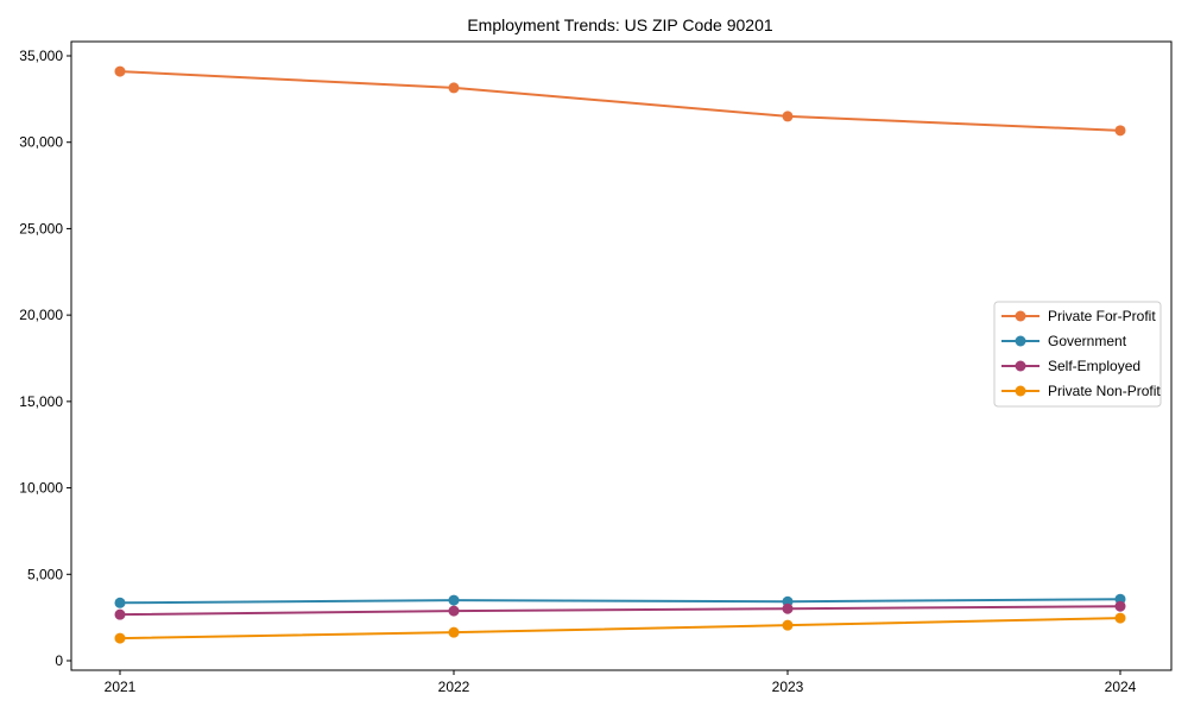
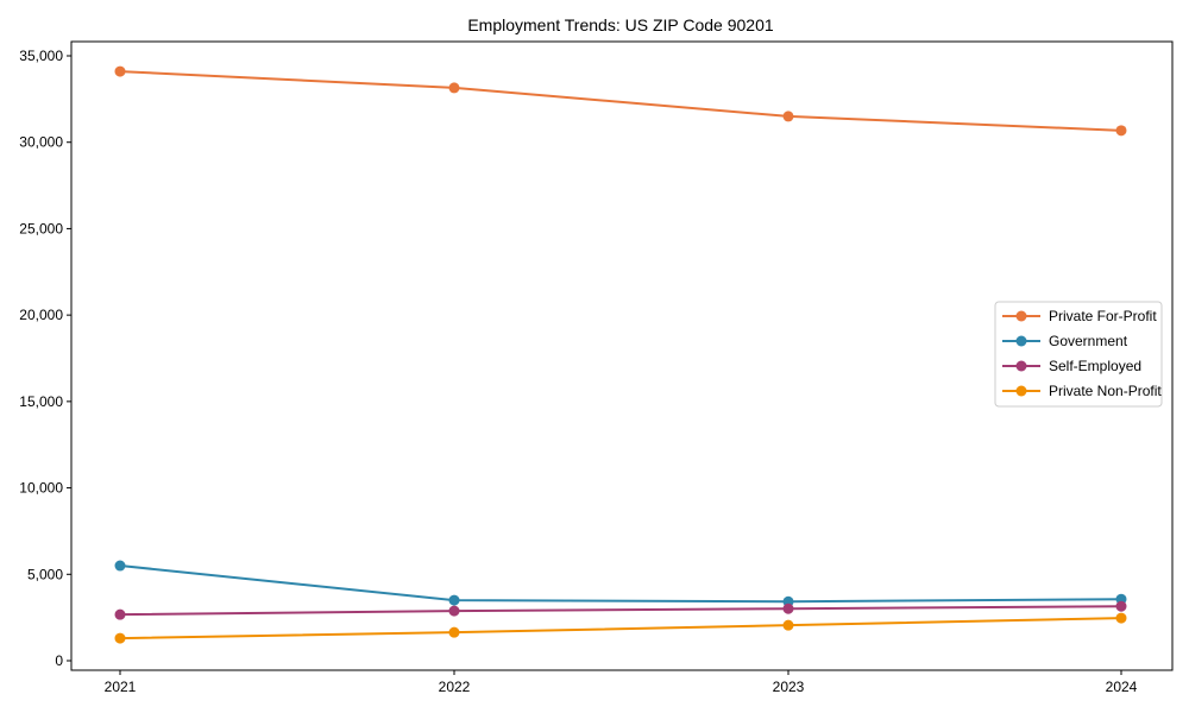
Government/2021: 3400 -> 5500
